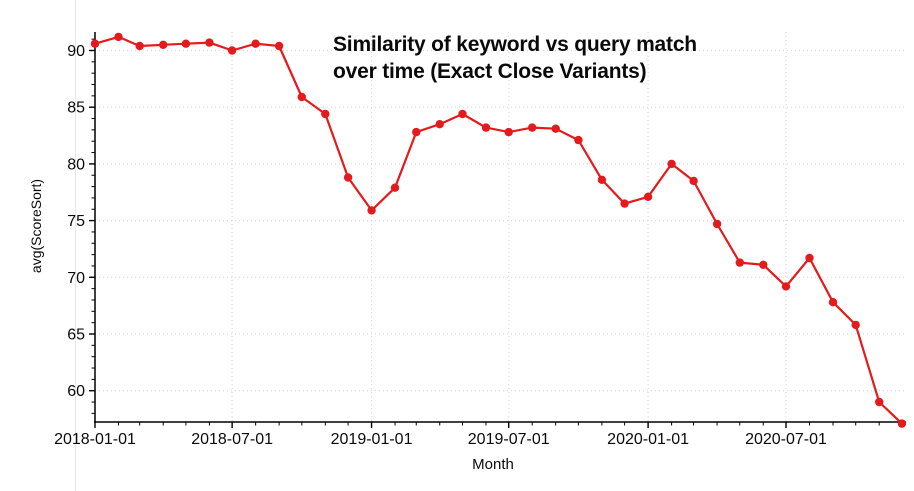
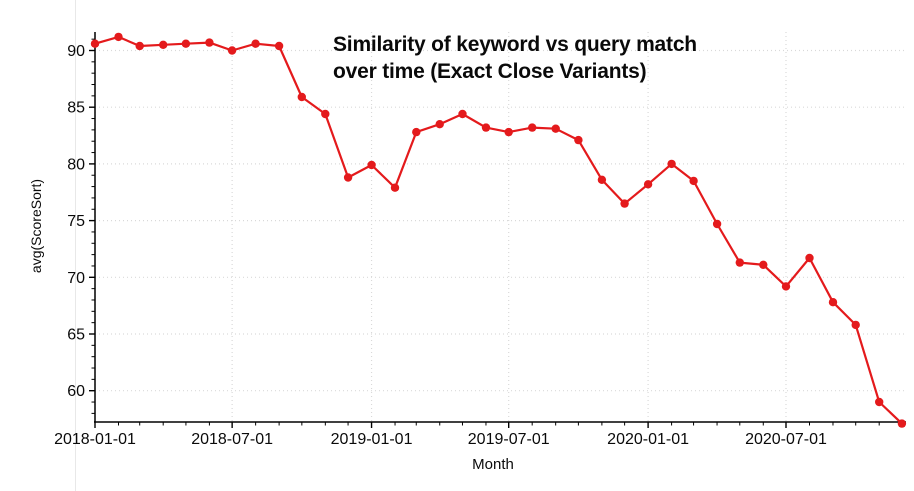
2019-01-01: 75.9 -> 79.9
2020-01-01: 77.1 -> 78.2
